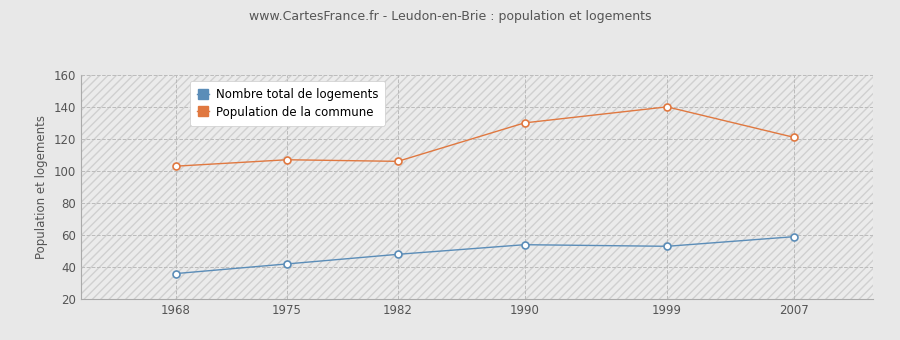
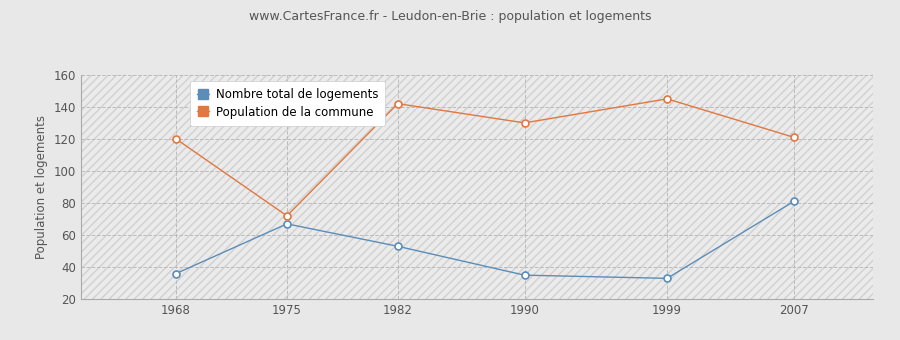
Population de la commune/1968: 103 -> 120
Nombre total de logements/1975: 42 -> 67
Population de la commune/1975: 107 -> 72
Nombre total de logements/1982: 48 -> 53
Population de la commune/1982: 106 -> 142
Nombre total de logements/1990: 54 -> 35
Nombre total de logements/1999: 53 -> 33
Population de la commune/1999: 140 -> 145
Nombre total de logements/2007: 59 -> 81
